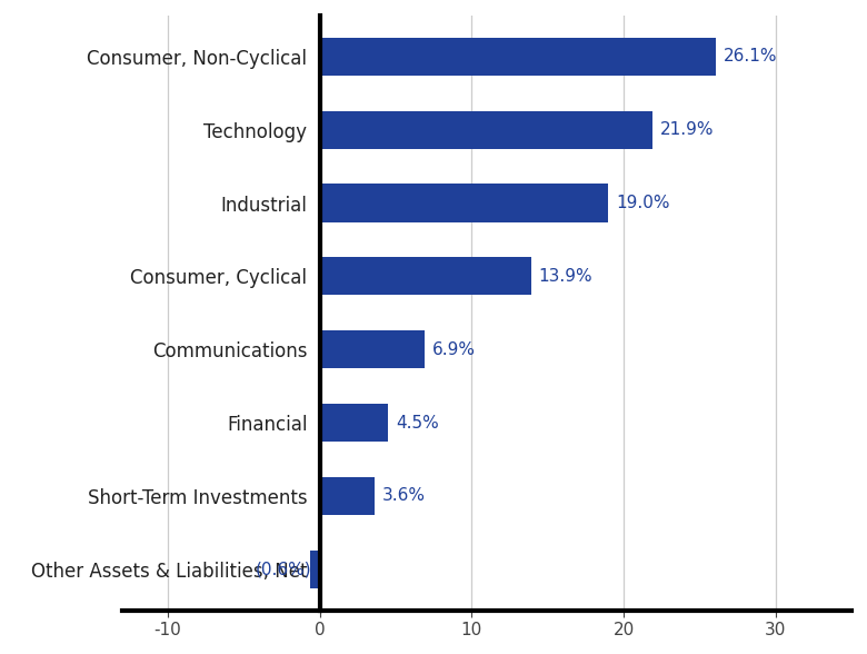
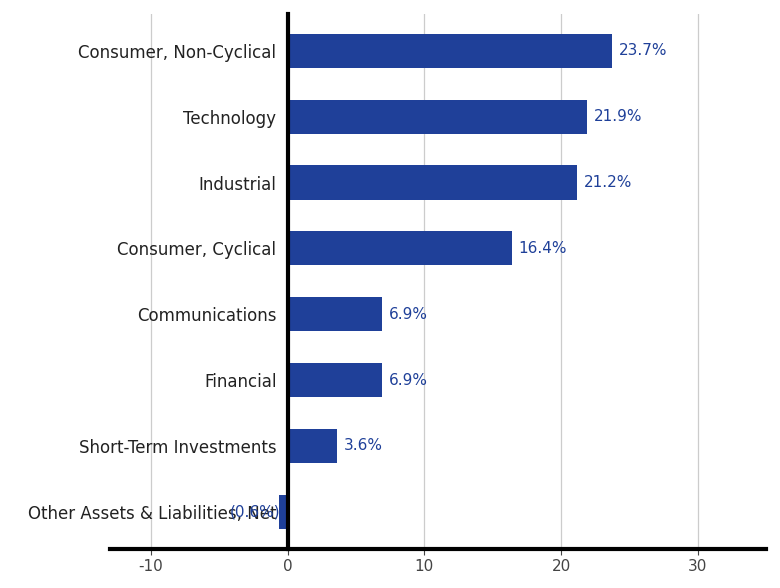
Consumer, Non-Cyclical: 26.1% -> 23.7%
Industrial: 19.0% -> 21.2%
Consumer, Cyclical: 13.9% -> 16.4%
Financial: 4.5% -> 6.9%
